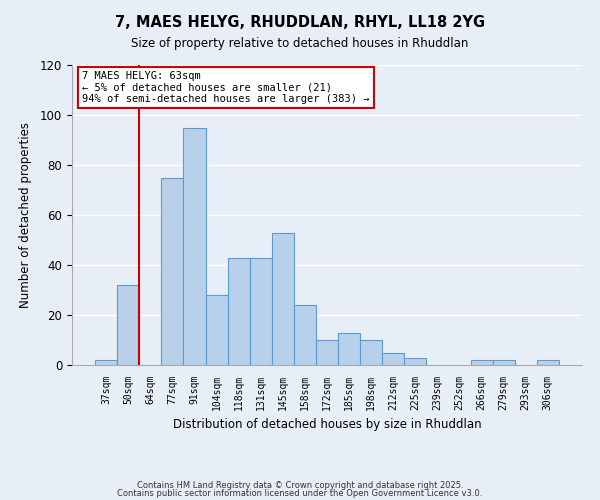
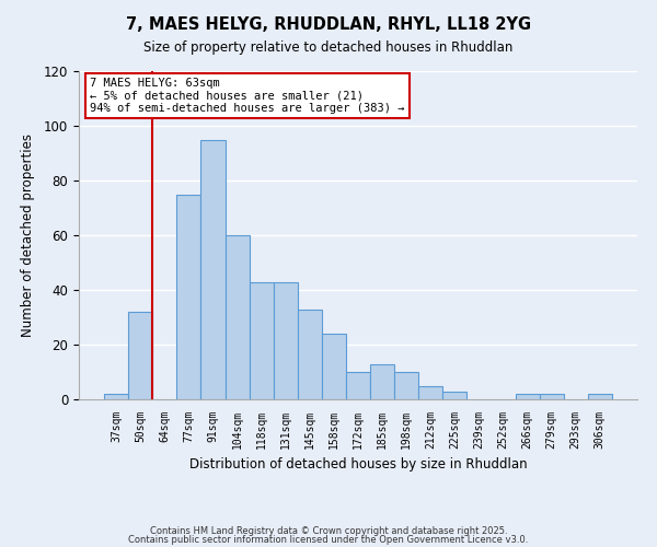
104sqm: 28 -> 60
145sqm: 53 -> 33
